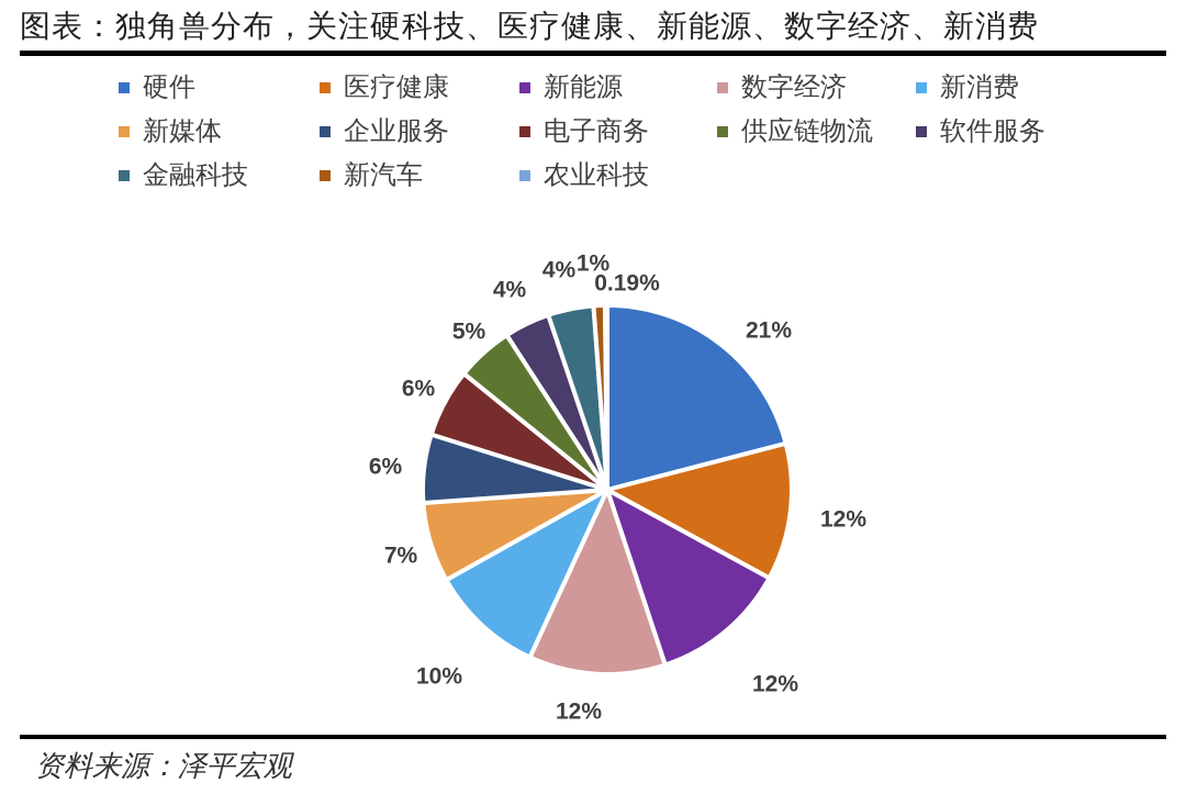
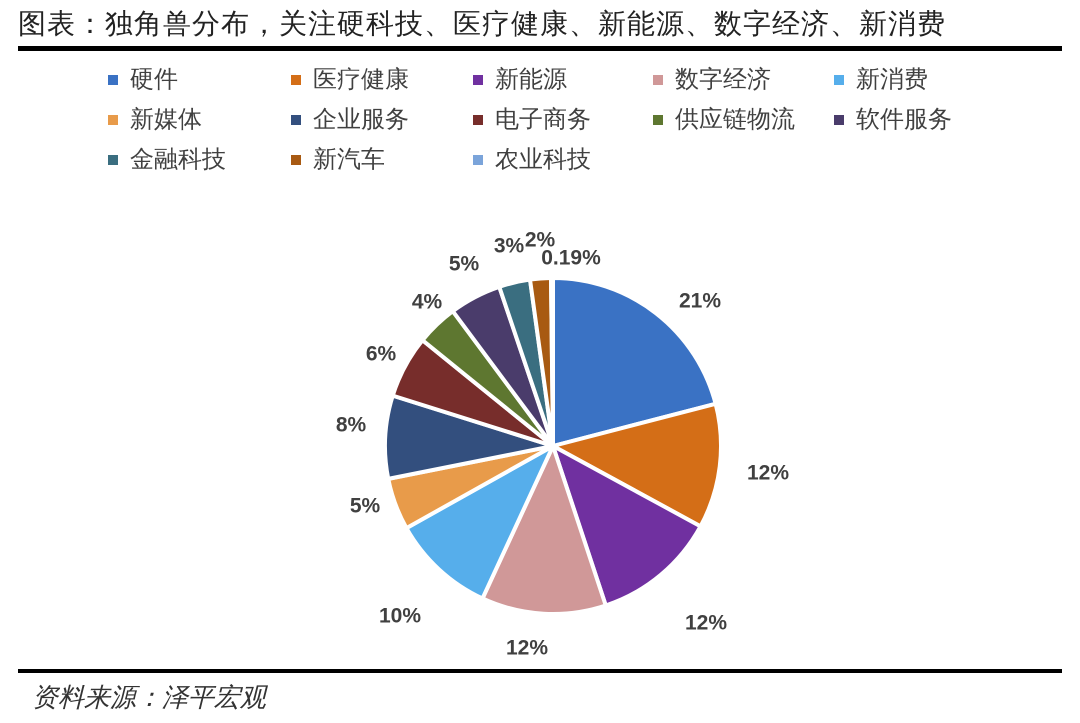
新媒体: 7% -> 5%
企业服务: 6% -> 8%
供应链物流: 5% -> 4%
软件服务: 4% -> 5%
金融科技: 4% -> 3%
新汽车: 1% -> 2%
